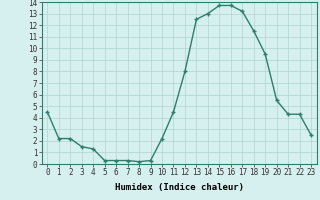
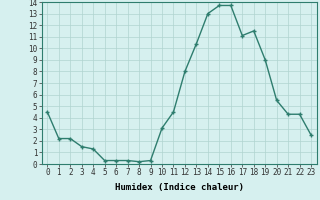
10: 2.2 -> 3.1
13: 12.5 -> 10.4
17: 13.2 -> 11.1
19: 9.5 -> 9.0
